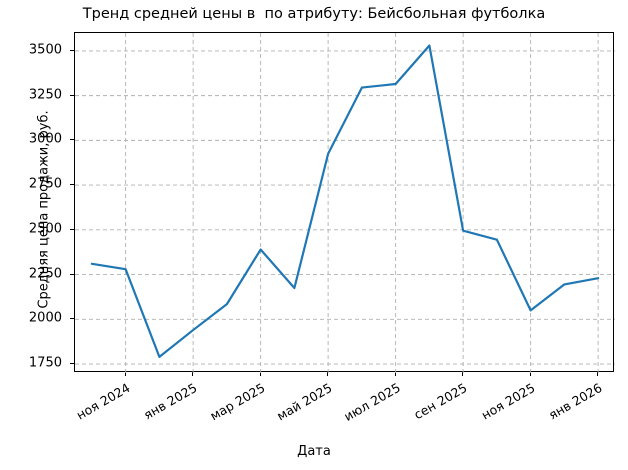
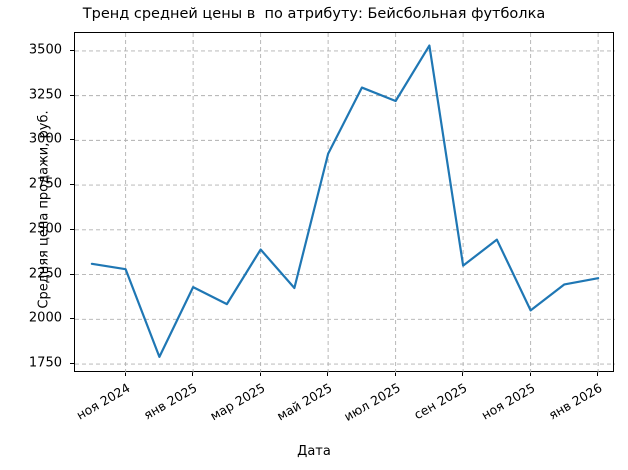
янв 2025: 1940 -> 2180
июл 2025: 3320 -> 3220
сен 2025: 2500 -> 2300
